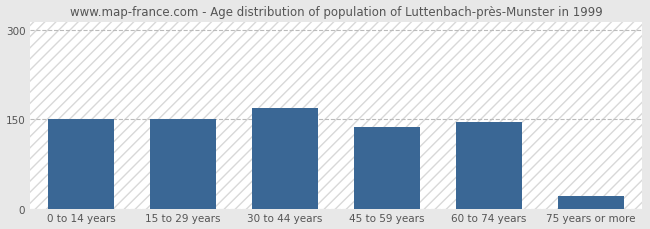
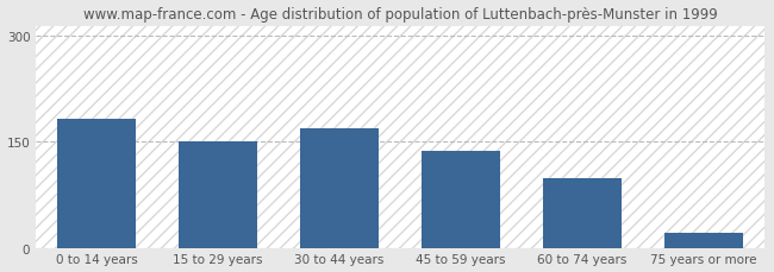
0 to 14 years: 151 -> 182
60 to 74 years: 145 -> 98
